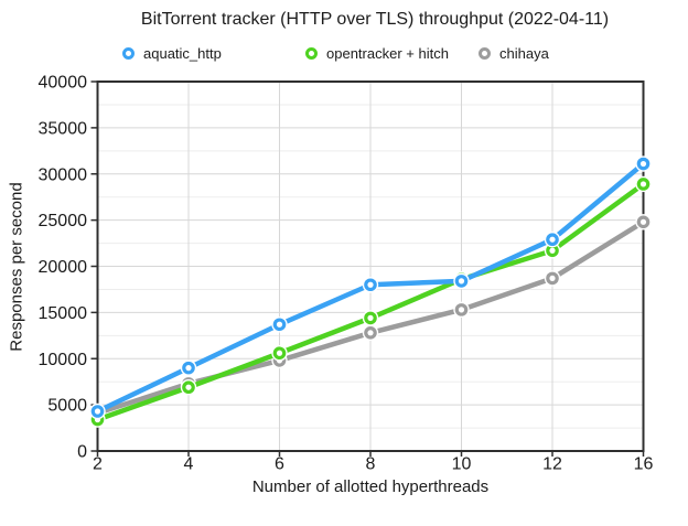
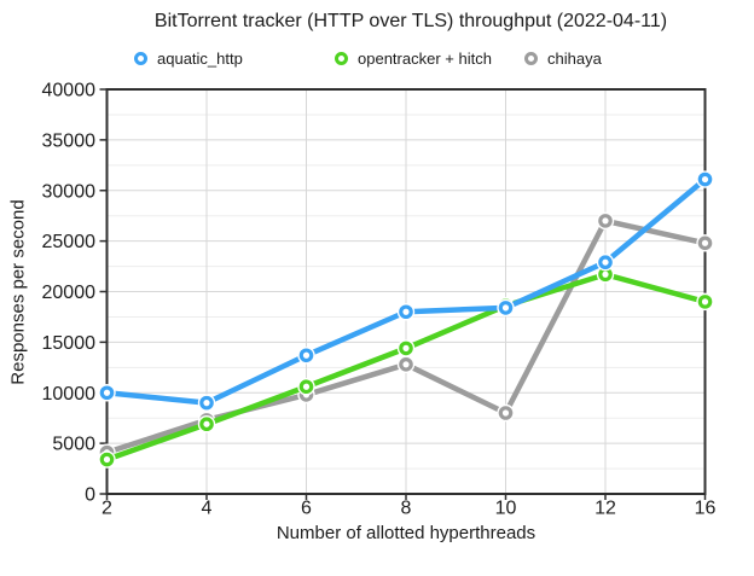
aquatic_http/2: 4000 -> 10000
chihaya/10: 15000 -> 8000
chihaya/12: 19000 -> 27000
opentracker + hitch/16: 29000 -> 19000
